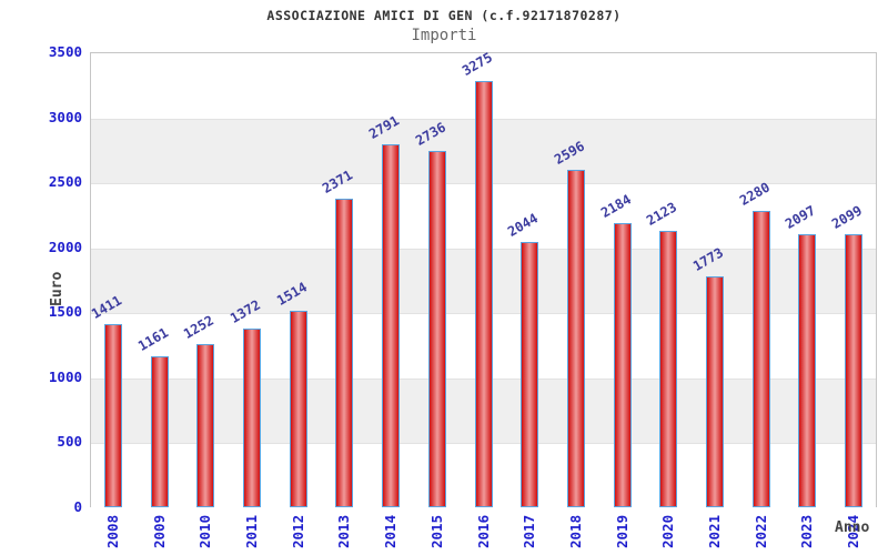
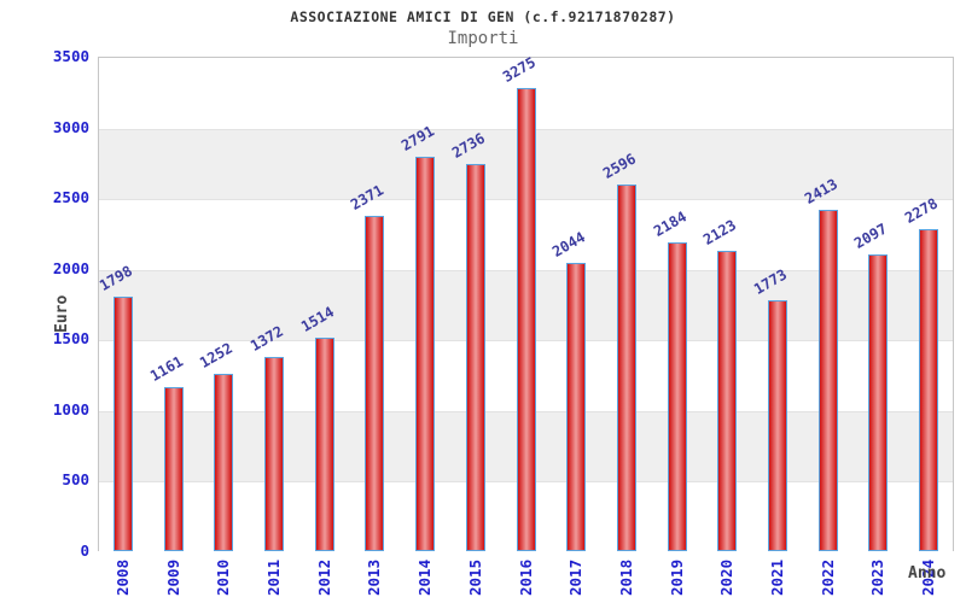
2008: 1411 -> 1798
2022: 2280 -> 2413
2024: 2099 -> 2278
